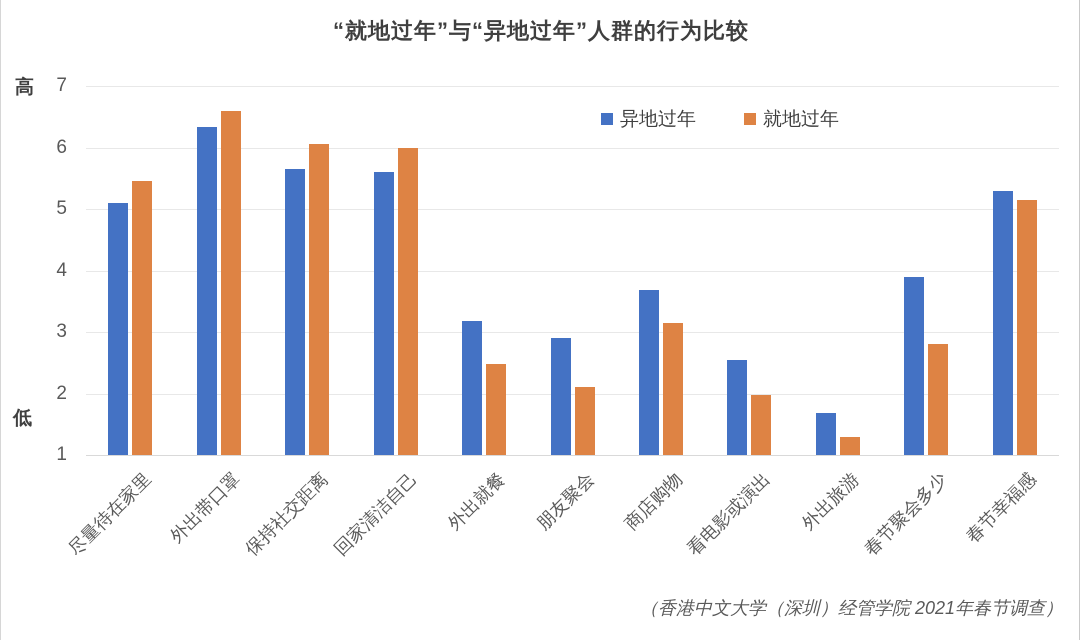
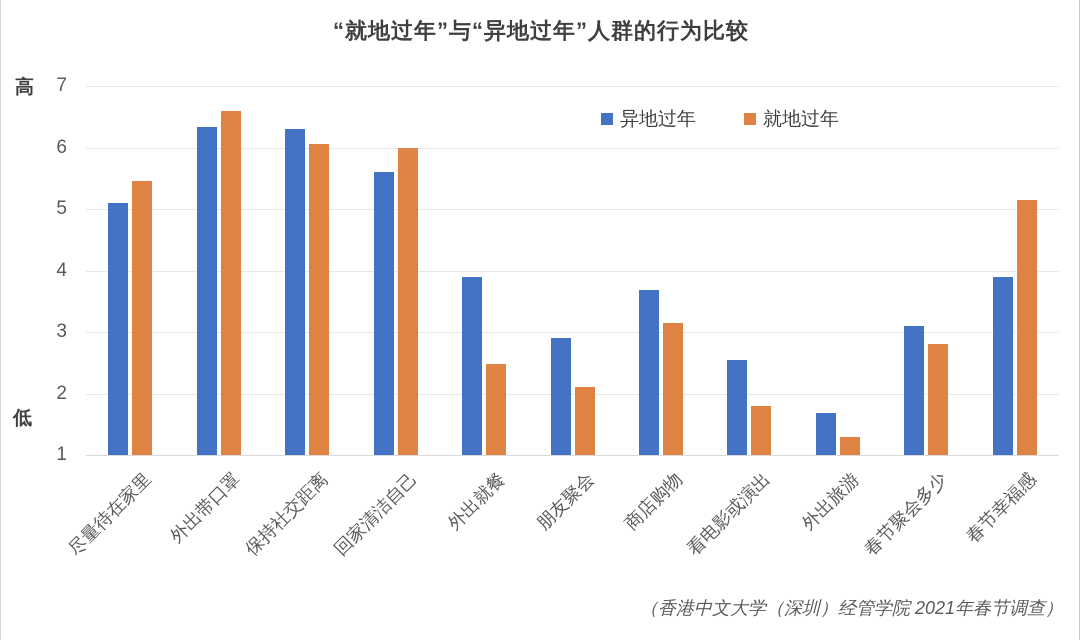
异地过年/保持社交距离: 5.7 -> 6.3
异地过年/外出就餐: 3.2 -> 3.9
就地过年/看电影或演出: 2.0 -> 1.8
异地过年/春节聚会多少: 3.9 -> 3.1
异地过年/春节幸福感: 5.3 -> 3.9
